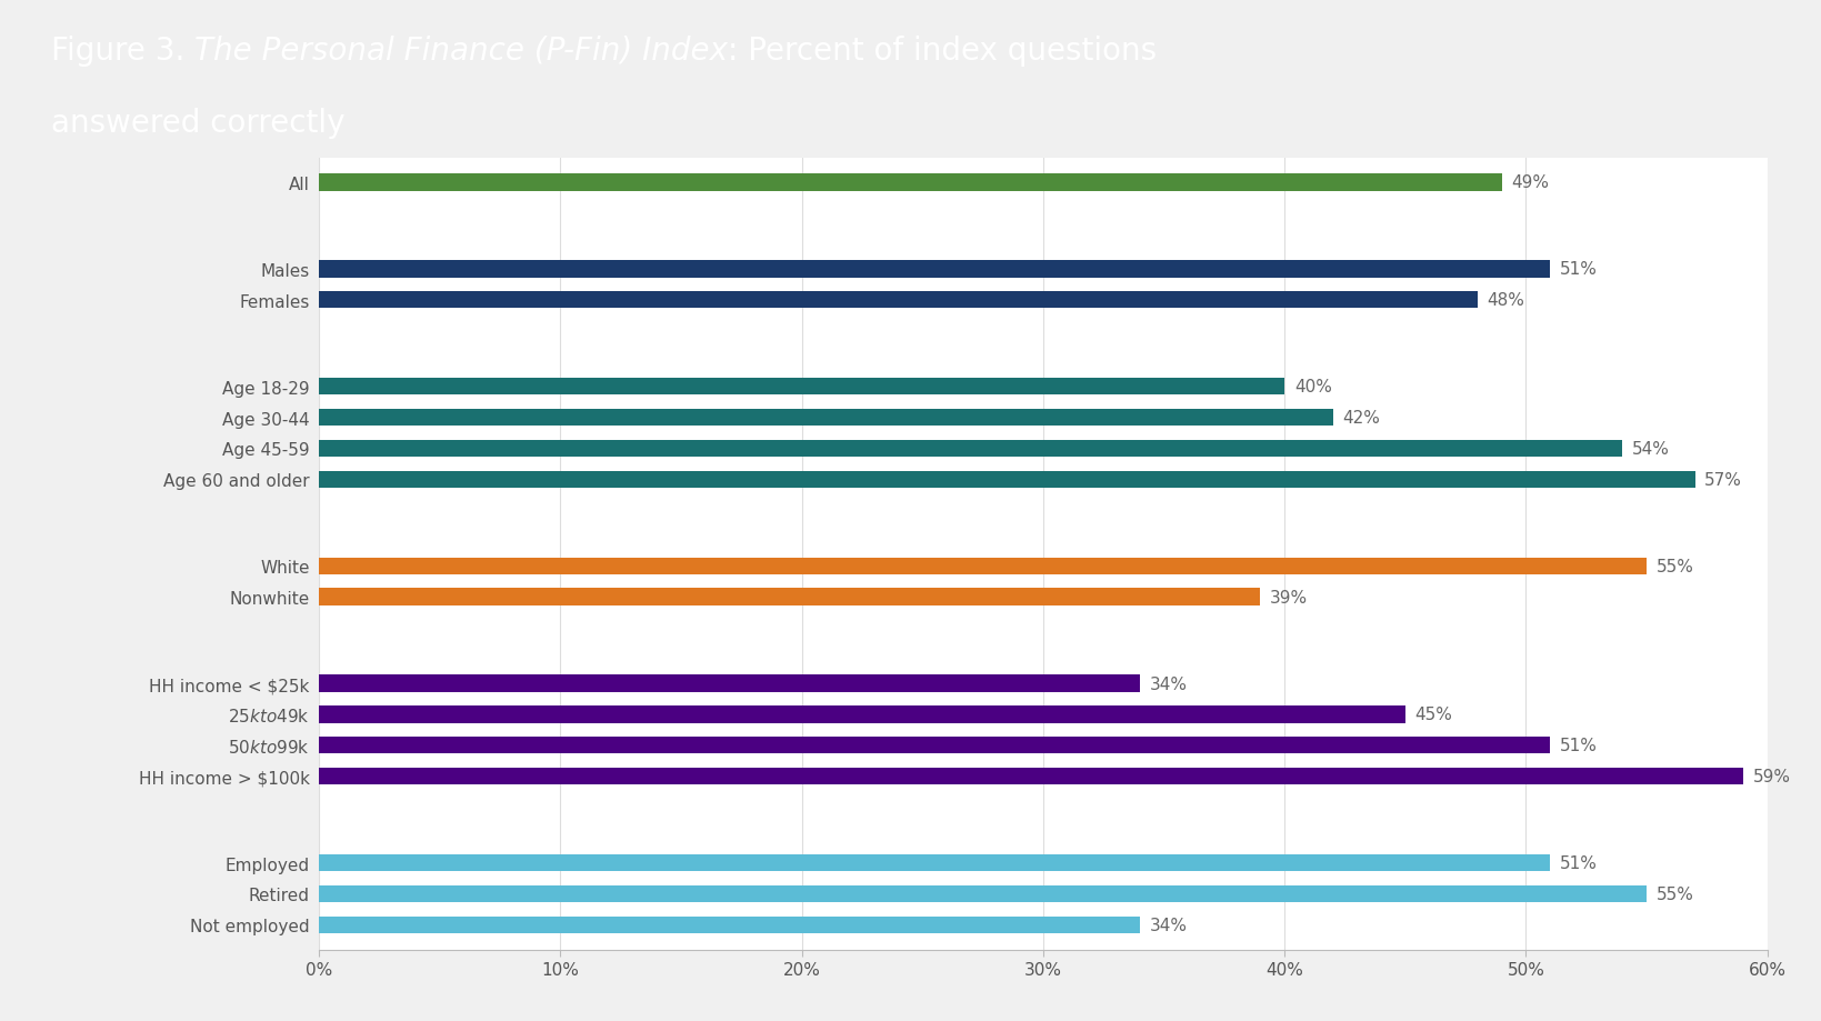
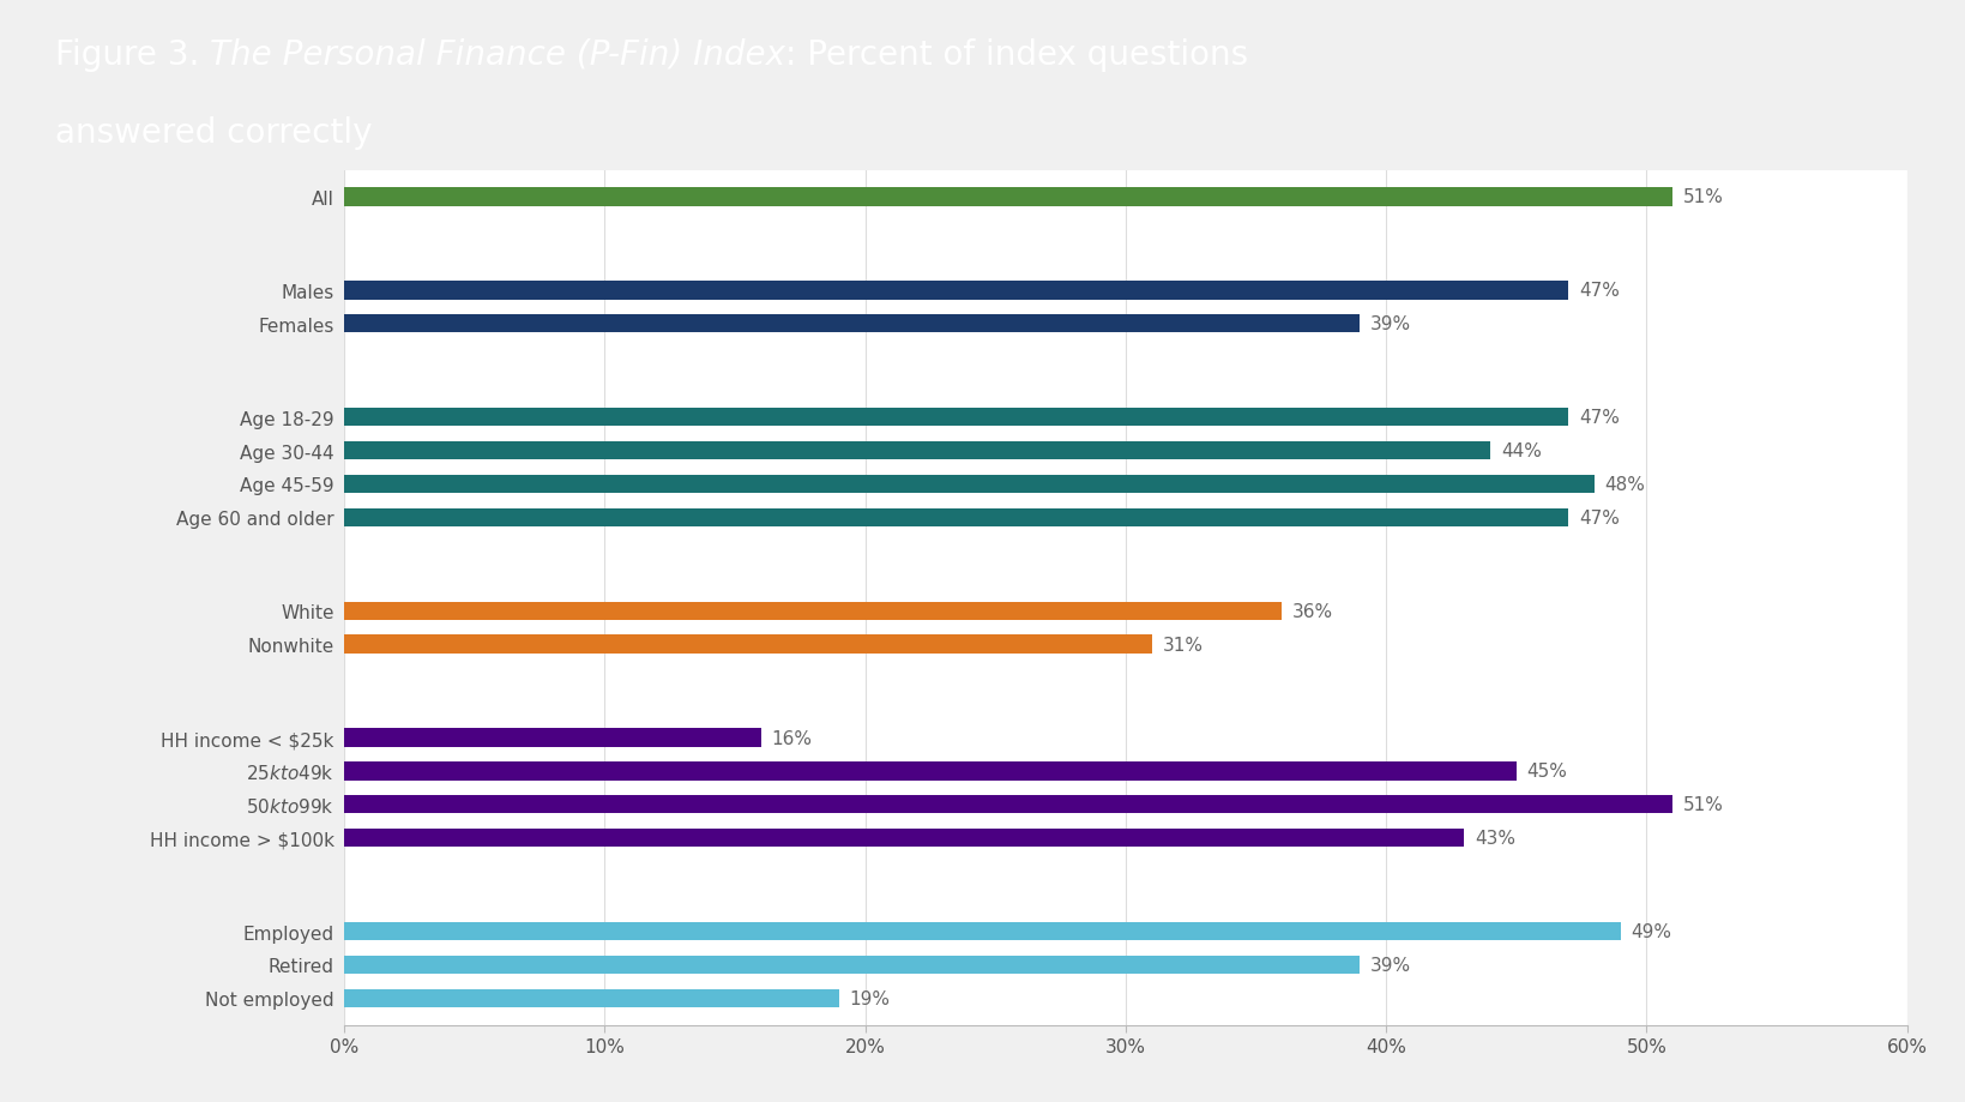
All: 49% -> 51%
Males: 51% -> 47%
Females: 48% -> 39%
Age 18-29: 40% -> 47%
Age 30-44: 42% -> 44%
Age 45-59: 54% -> 48%
Age 60 and older: 57% -> 47%
White: 55% -> 36%
Nonwhite: 39% -> 31%
HH income < $25k: 34% -> 16%
HH income > $100k: 59% -> 43%
Employed: 51% -> 49%
Retired: 55% -> 39%
Not employed: 34% -> 19%
